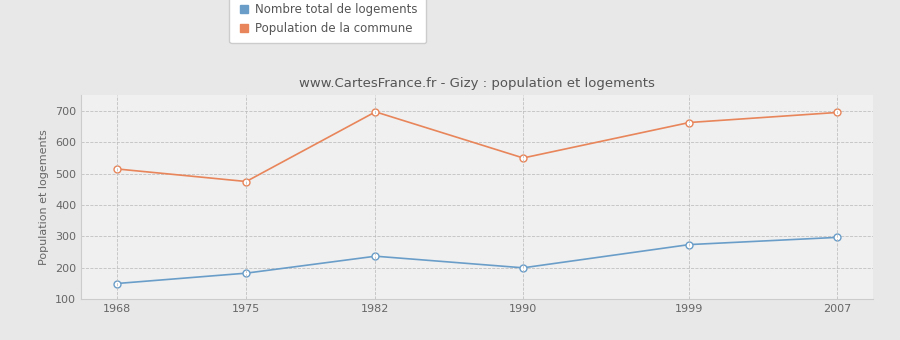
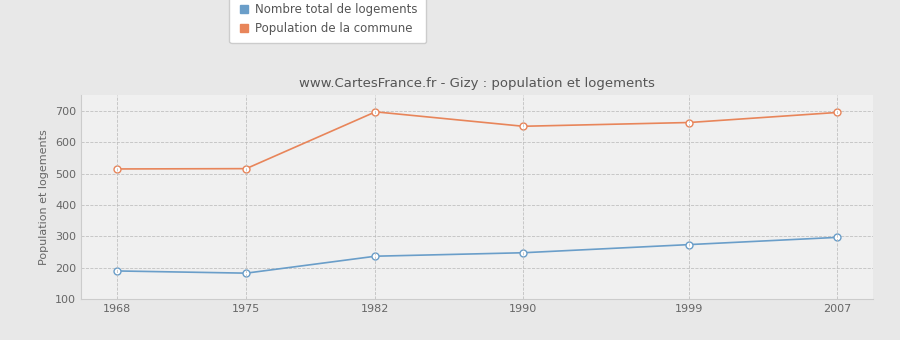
Nombre total de logements/1968: 150 -> 190
Population de la commune/1975: 475 -> 516
Nombre total de logements/1990: 200 -> 248
Population de la commune/1990: 550 -> 651
